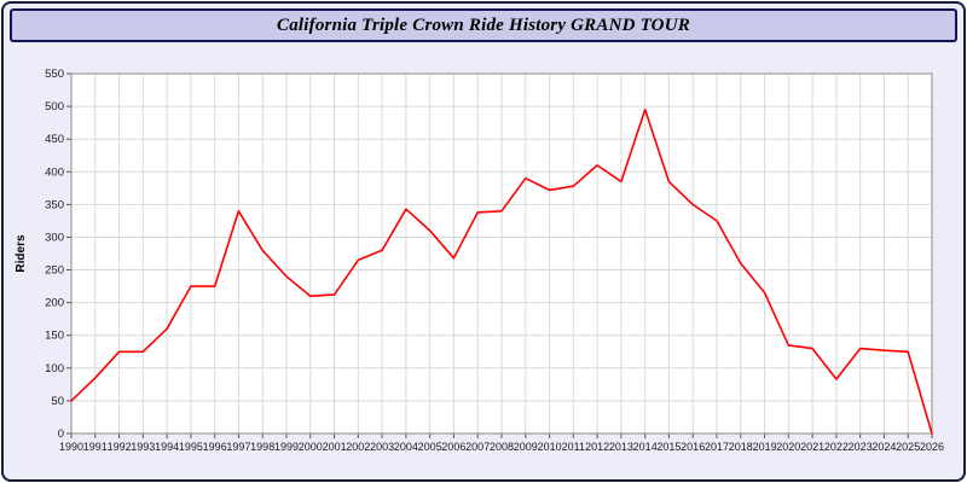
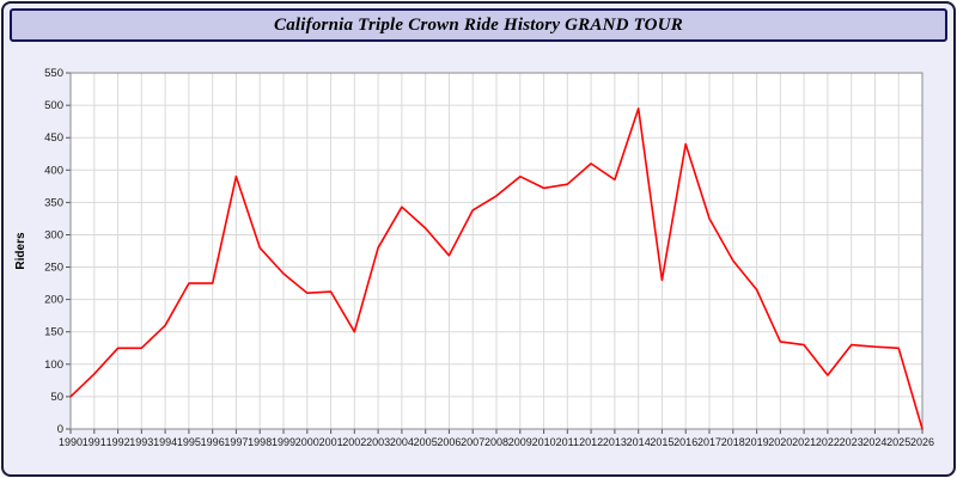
1997: 340 -> 390
2002: 260 -> 150
2008: 340 -> 360
2015: 380 -> 230
2016: 350 -> 440
